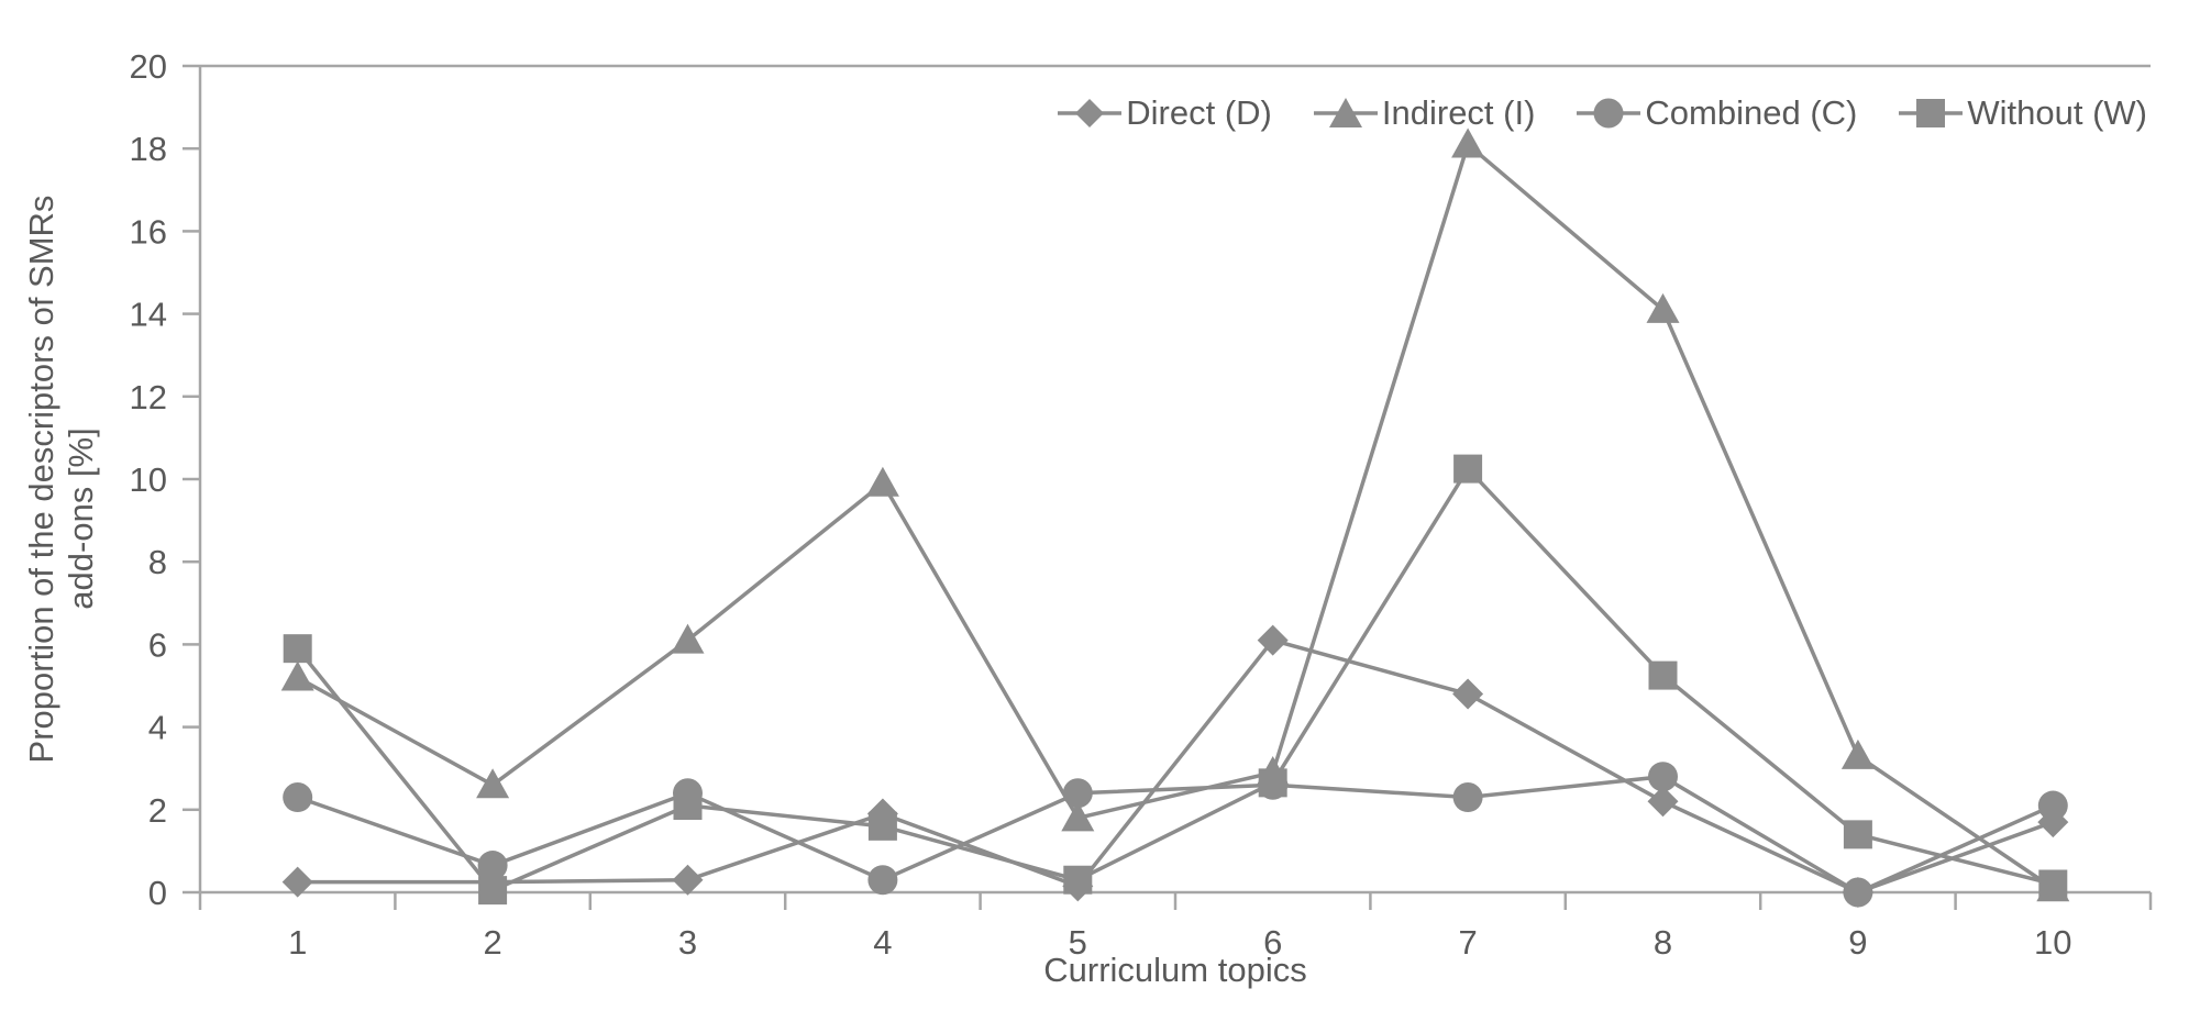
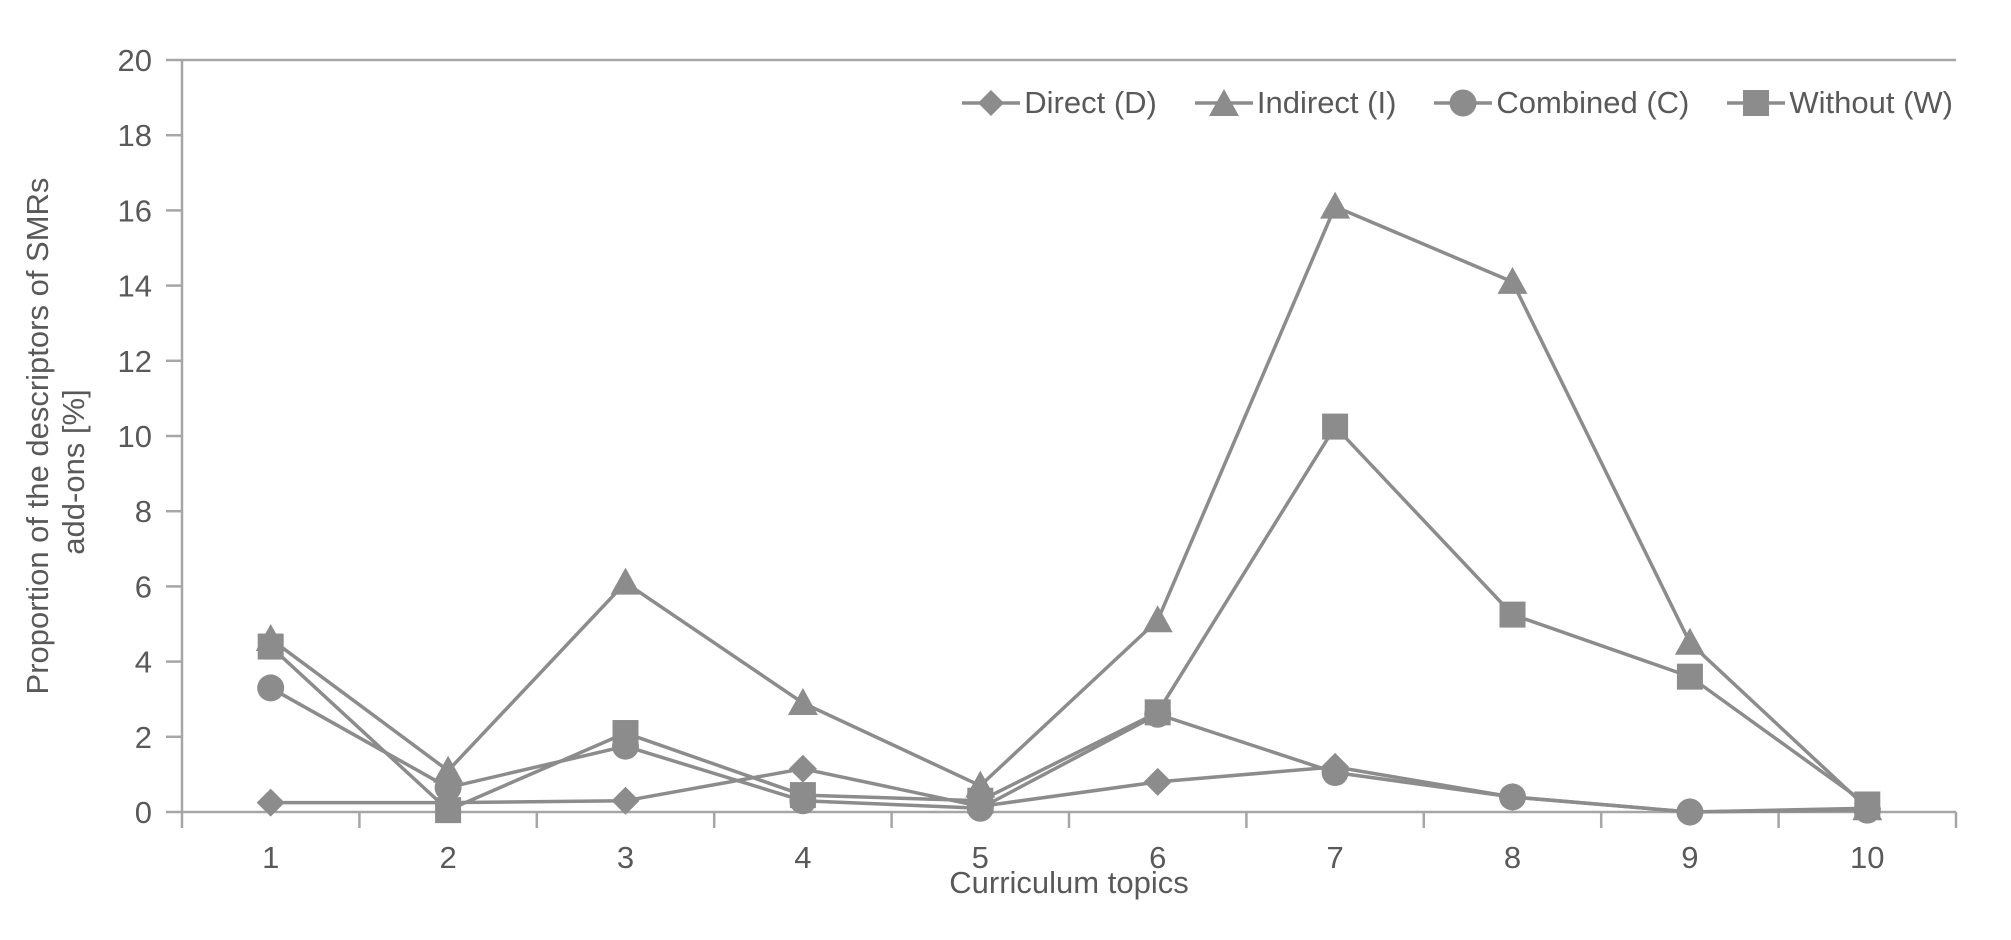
Indirect (I)/1: 5.2 -> 4.6
Combined (C)/1: 2.3 -> 3.3
Without (W)/1: 5.9 -> 4.4
Indirect (I)/2: 2.6 -> 1.1
Combined (C)/3: 2.4 -> 1.8
Direct (D)/4: 1.9 -> 1.1
Indirect (I)/4: 9.9 -> 2.9
Without (W)/4: 1.6 -> 0.5
Indirect (I)/5: 1.8 -> 0.7
Combined (C)/5: 2.4 -> 0.1
Direct (D)/6: 6.1 -> 0.8
Indirect (I)/6: 2.9 -> 5.1
Direct (D)/7: 4.8 -> 1.2
Indirect (I)/7: 18.1 -> 16.1
Combined (C)/7: 2.3 -> 1.1
Direct (D)/8: 2.2 -> 0.4
Combined (C)/8: 2.8 -> 0.4
Indirect (I)/9: 3.3 -> 4.5
Without (W)/9: 1.4 -> 3.6
Direct (D)/10: 1.7 -> 0.1
Combined (C)/10: 2.1 -> 0.1
